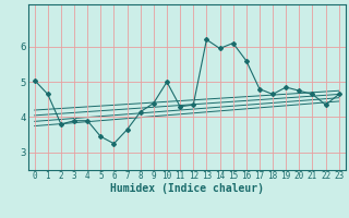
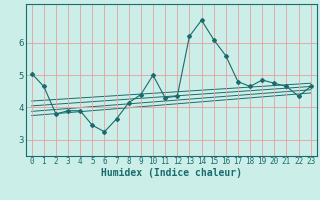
14: 5.95 -> 6.70
